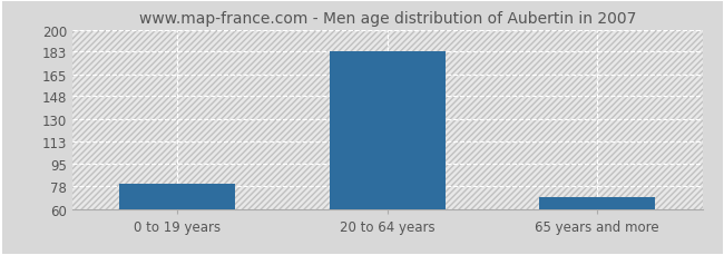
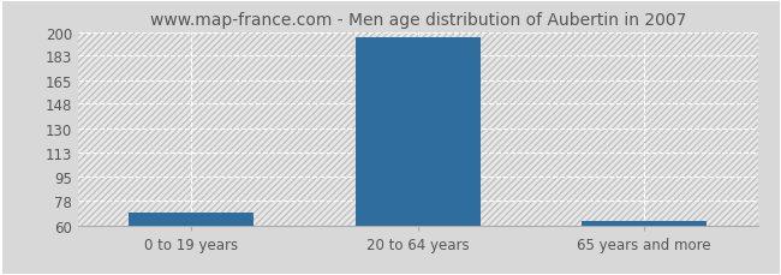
0 to 19 years: 80 -> 69
20 to 64 years: 183 -> 196
65 years and more: 69 -> 63
